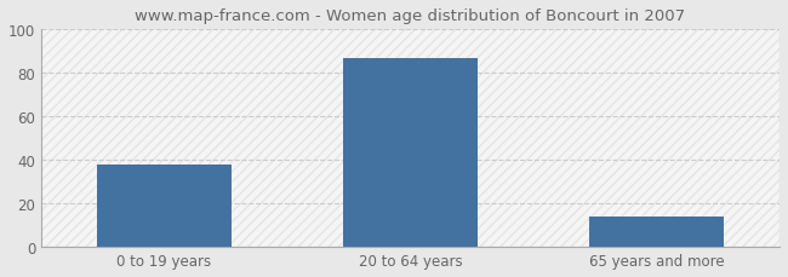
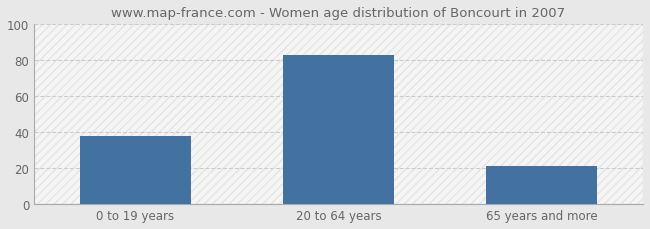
20 to 64 years: 87 -> 83
65 years and more: 14 -> 21
